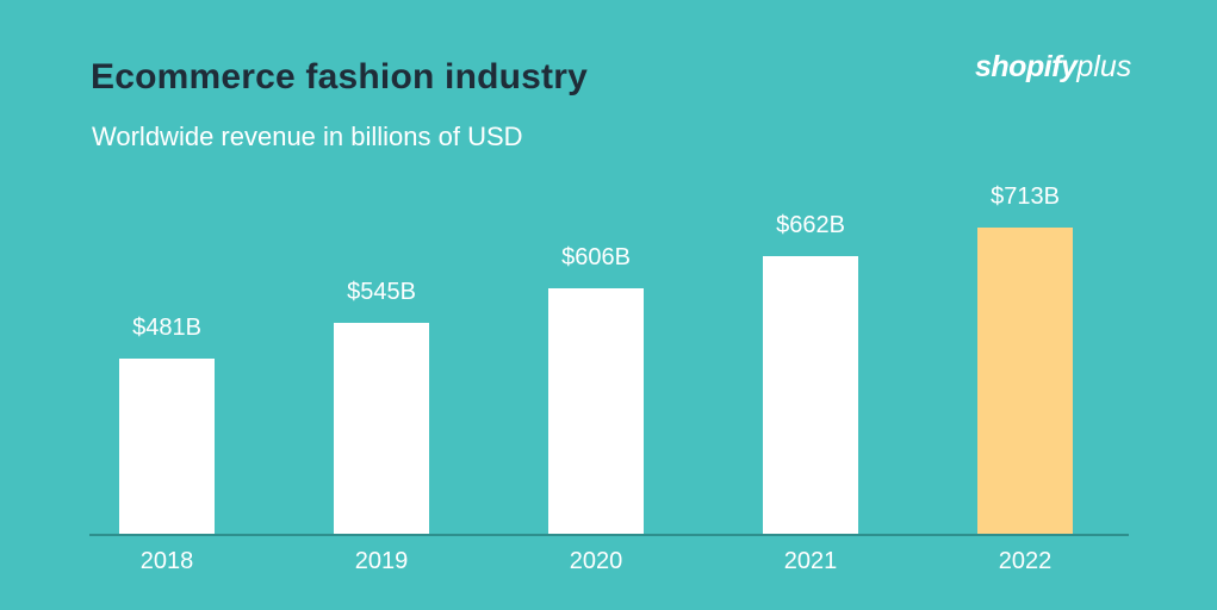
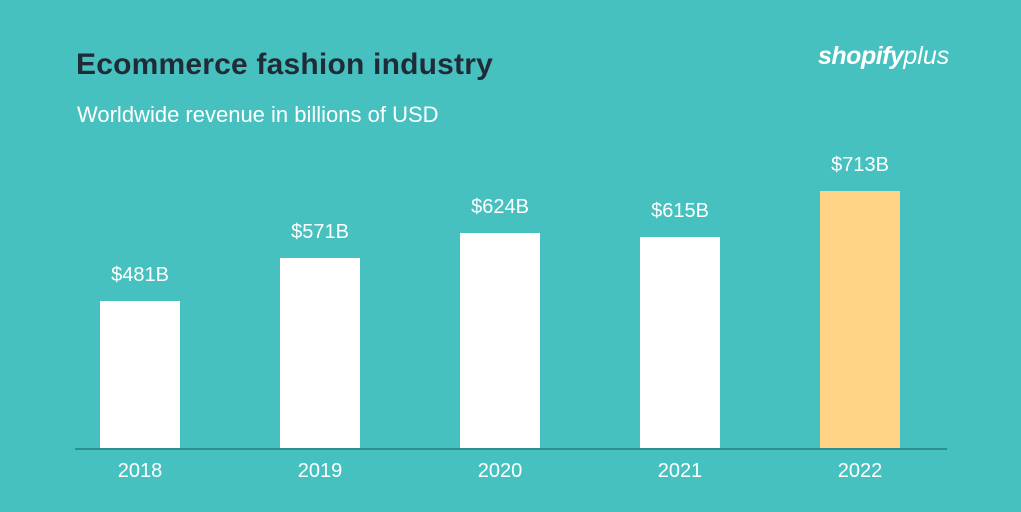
2019: $545B -> $571B
2020: $606B -> $624B
2021: $662B -> $615B
